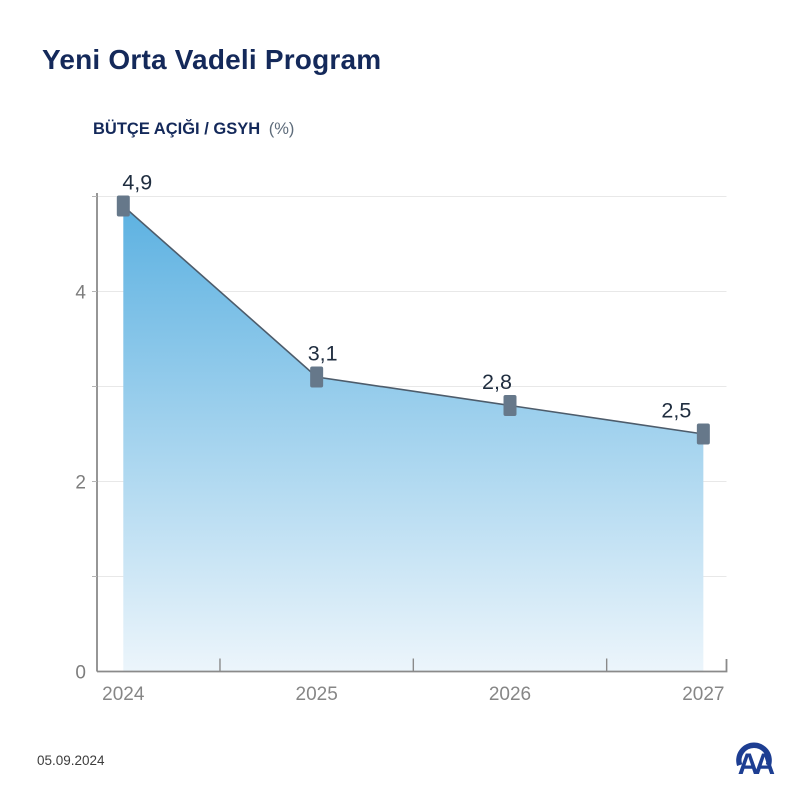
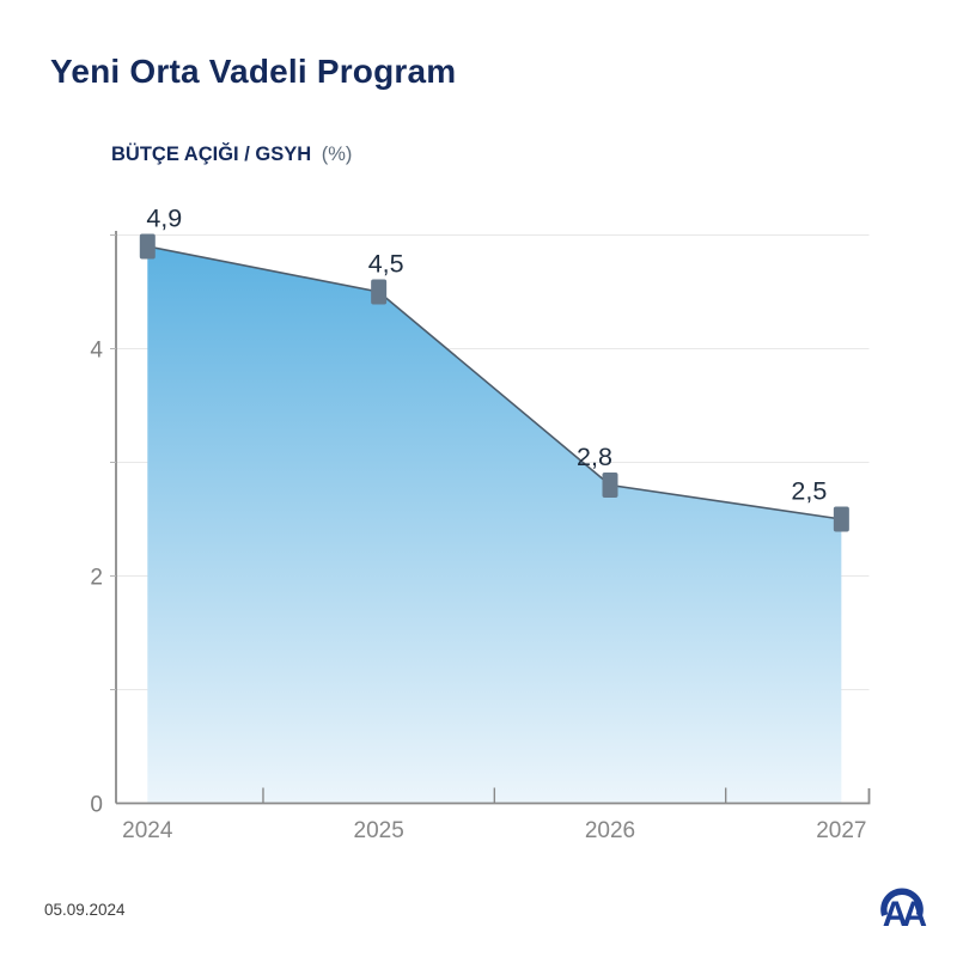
2025: 3,1 -> 4,5
